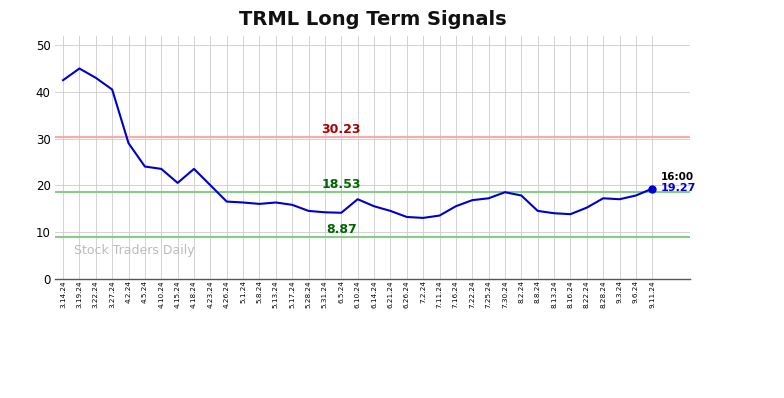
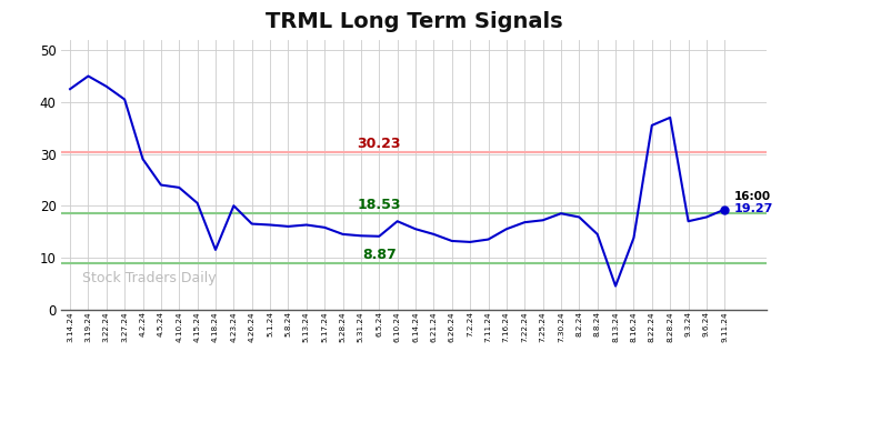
4.18.24: 23.5 -> 11.5
8.13.24: 14.0 -> 4.5
8.22.24: 15.2 -> 35.5
8.28.24: 17.2 -> 37.0
